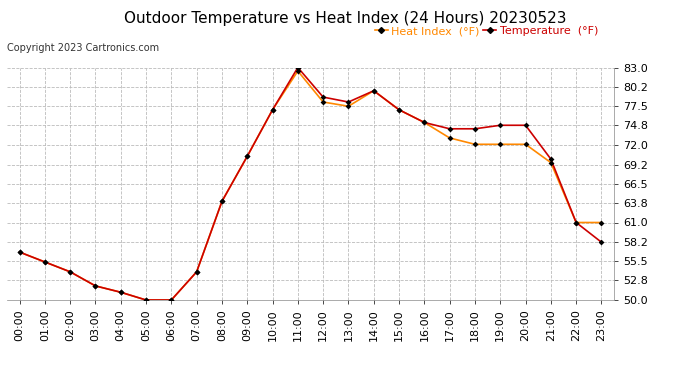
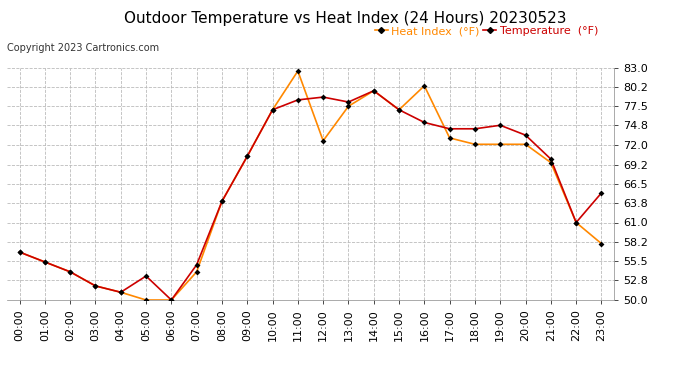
Temperature (°F)/05:00: 50.0 -> 53.4
Temperature (°F)/07:00: 54.0 -> 55.0
Temperature (°F)/11:00: 83.0 -> 78.4
Heat Index (°F)/12:00: 78.1 -> 72.6
Heat Index (°F)/16:00: 75.2 -> 80.4
Temperature (°F)/20:00: 74.8 -> 73.4
Temperature (°F)/23:00: 58.2 -> 65.2
Heat Index (°F)/23:00: 61.0 -> 58.0
